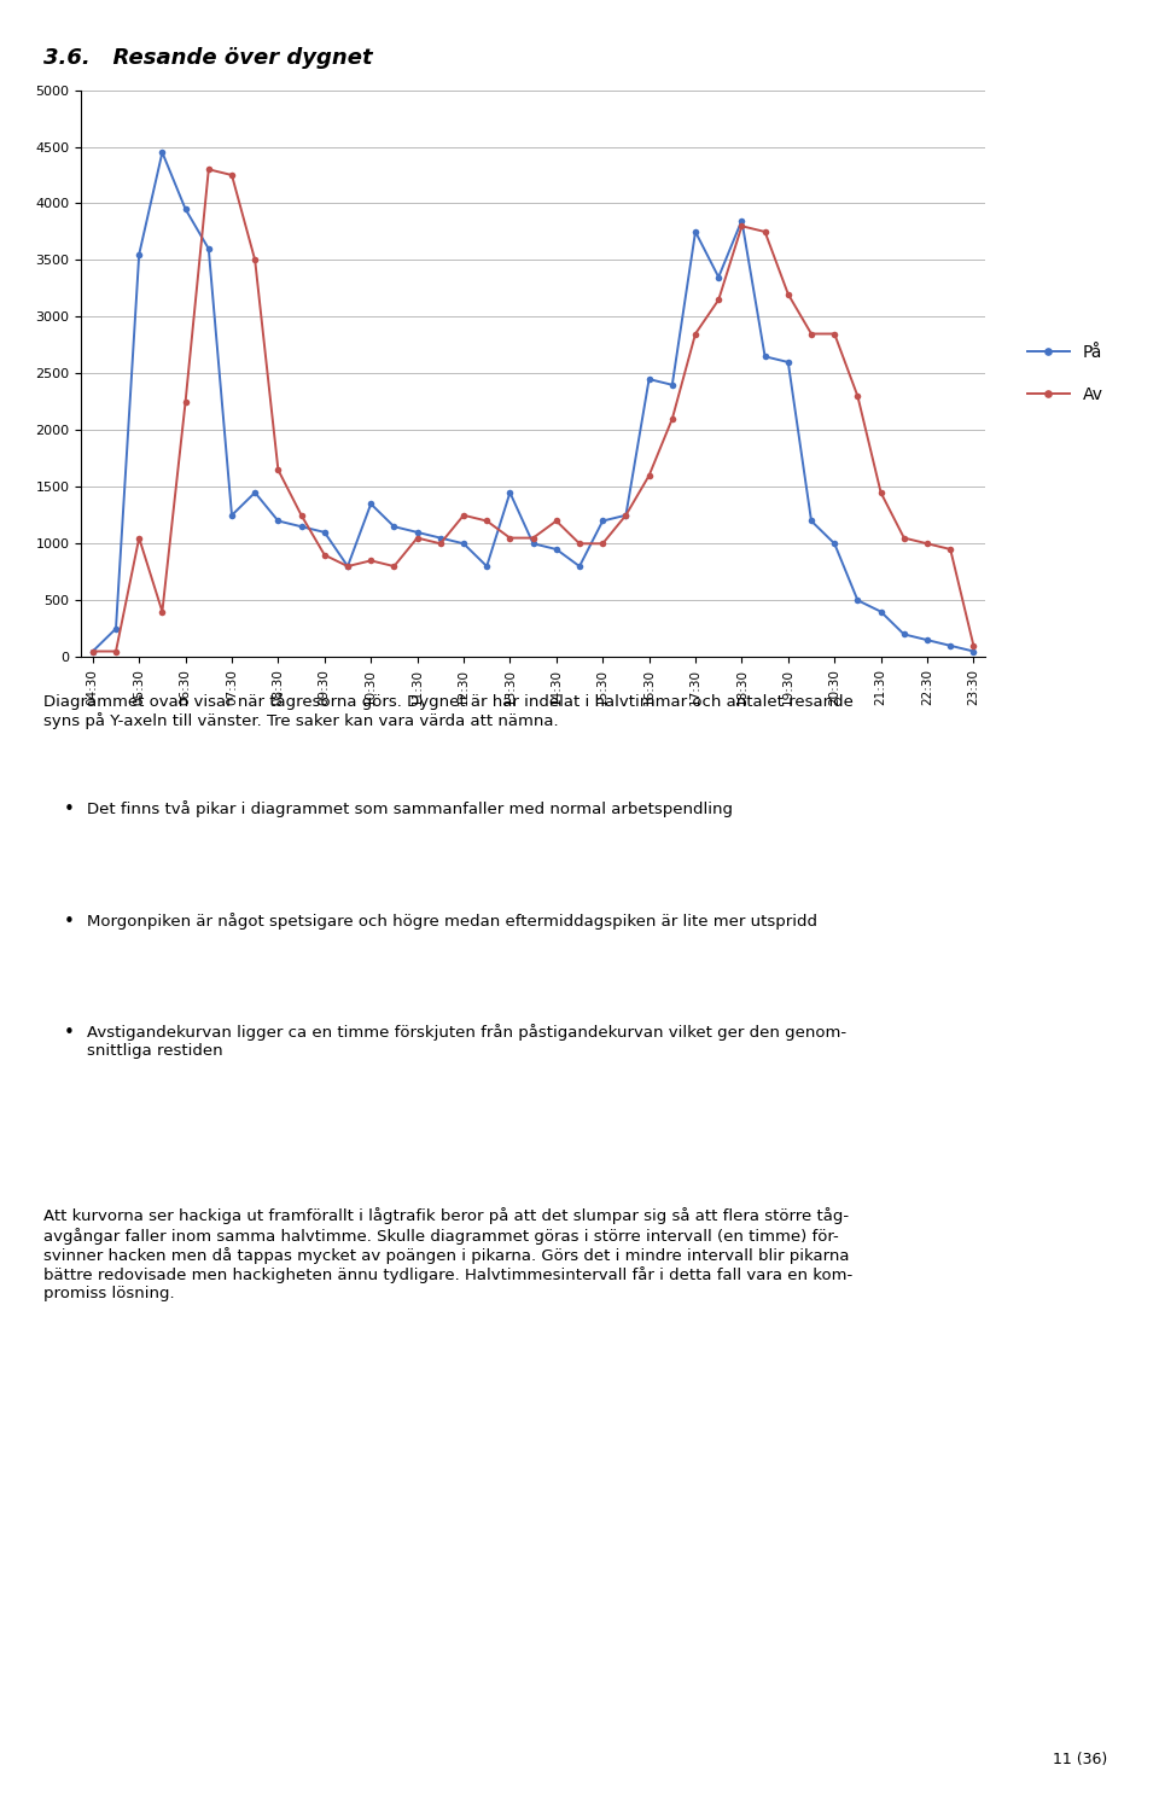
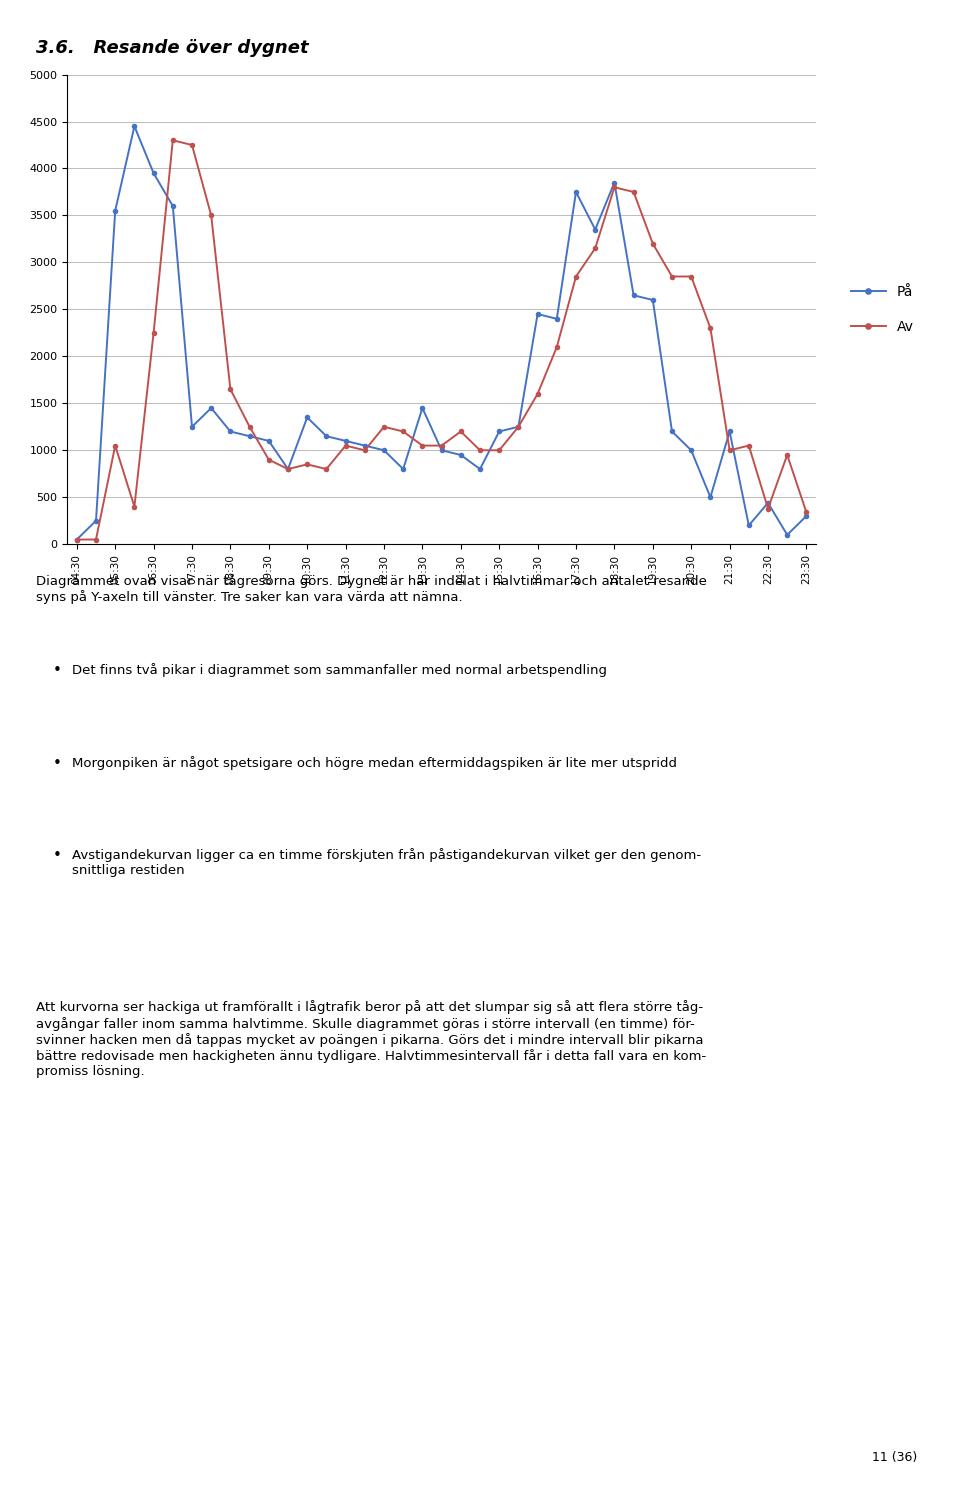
På/21:30: 400 -> 1200
Av/21:30: 1450 -> 1000
På/22:30: 150 -> 440
Av/22:30: 1000 -> 380
På/23:30: 50 -> 300
Av/23:30: 100 -> 340
